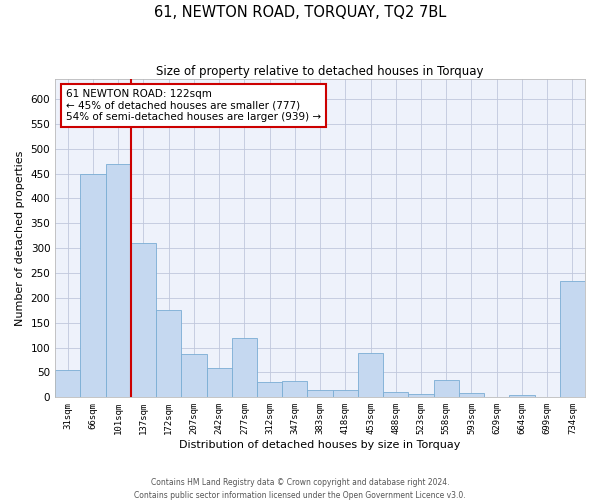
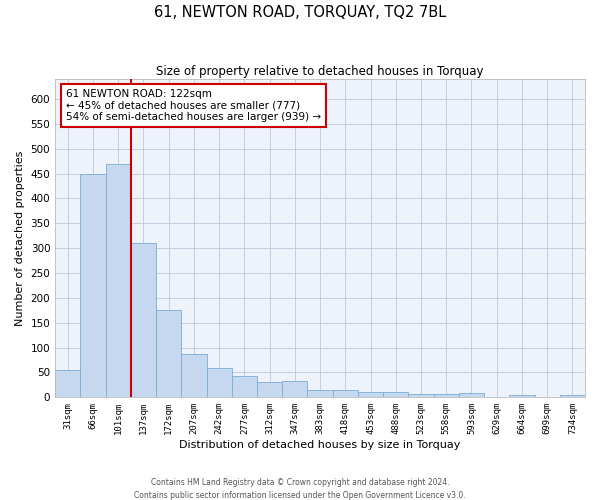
277sqm: 120 -> 43
453sqm: 90 -> 10
558sqm: 35 -> 7
734sqm: 235 -> 5
